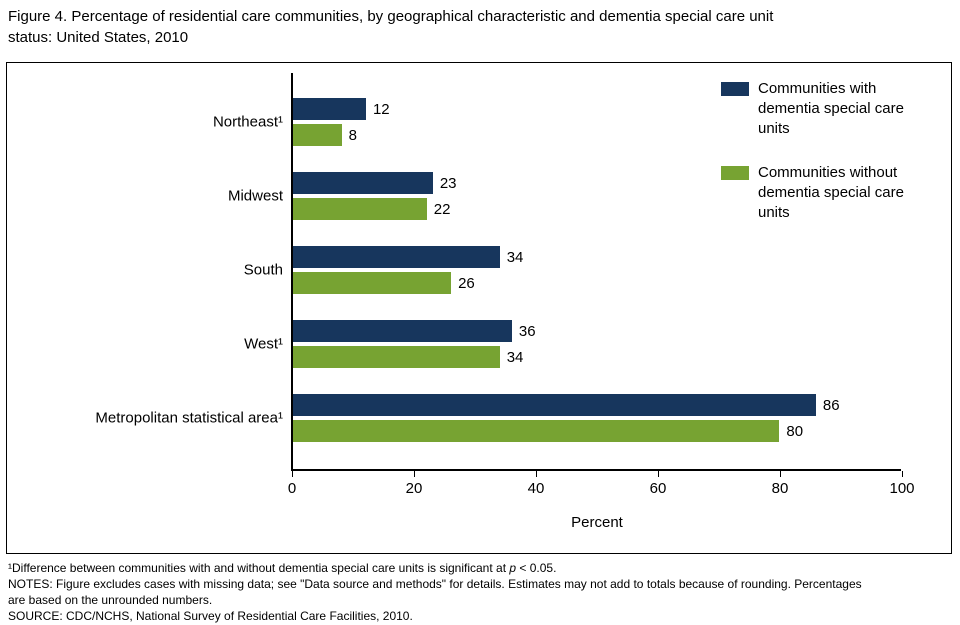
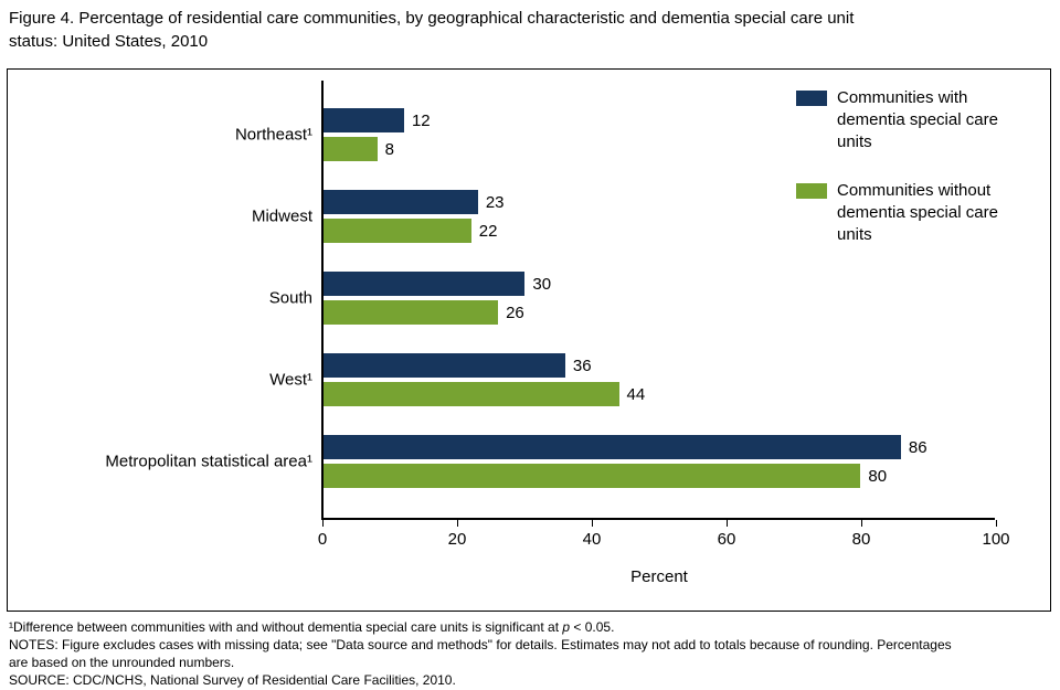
Communities with dementia special care units/South: 34 -> 30
Communities without dementia special care units/West¹: 34 -> 44
